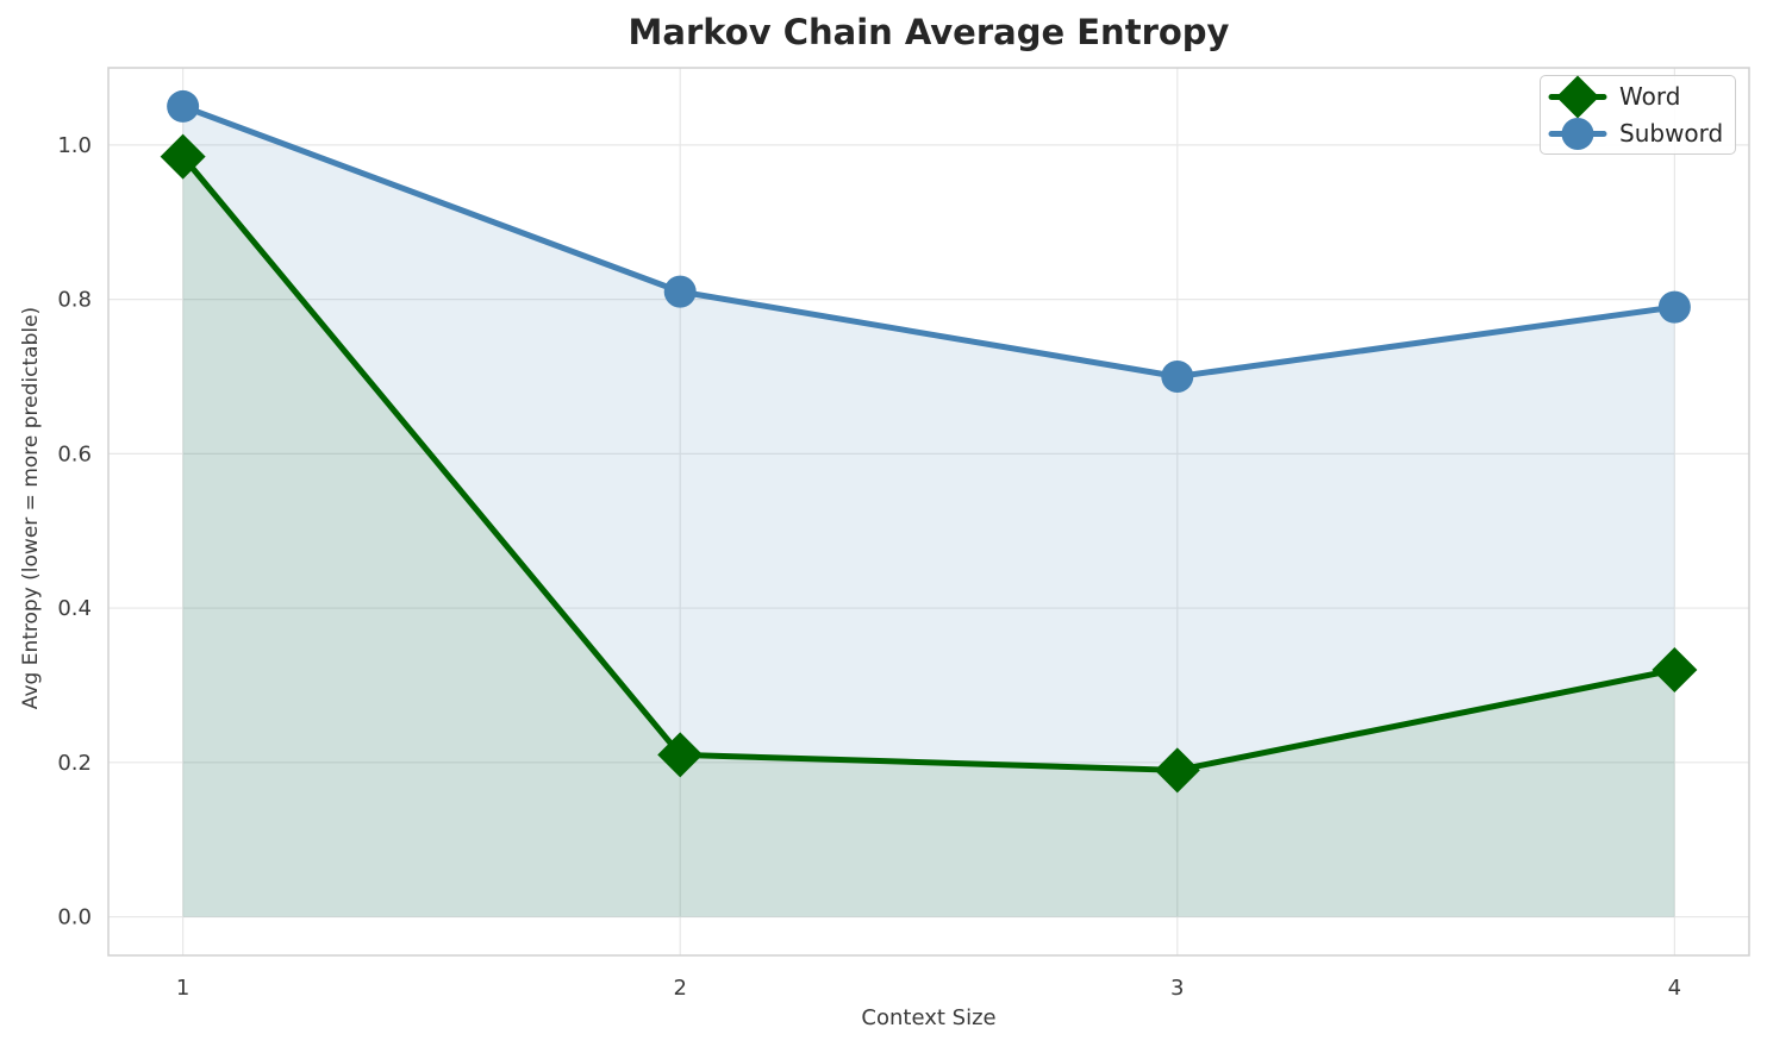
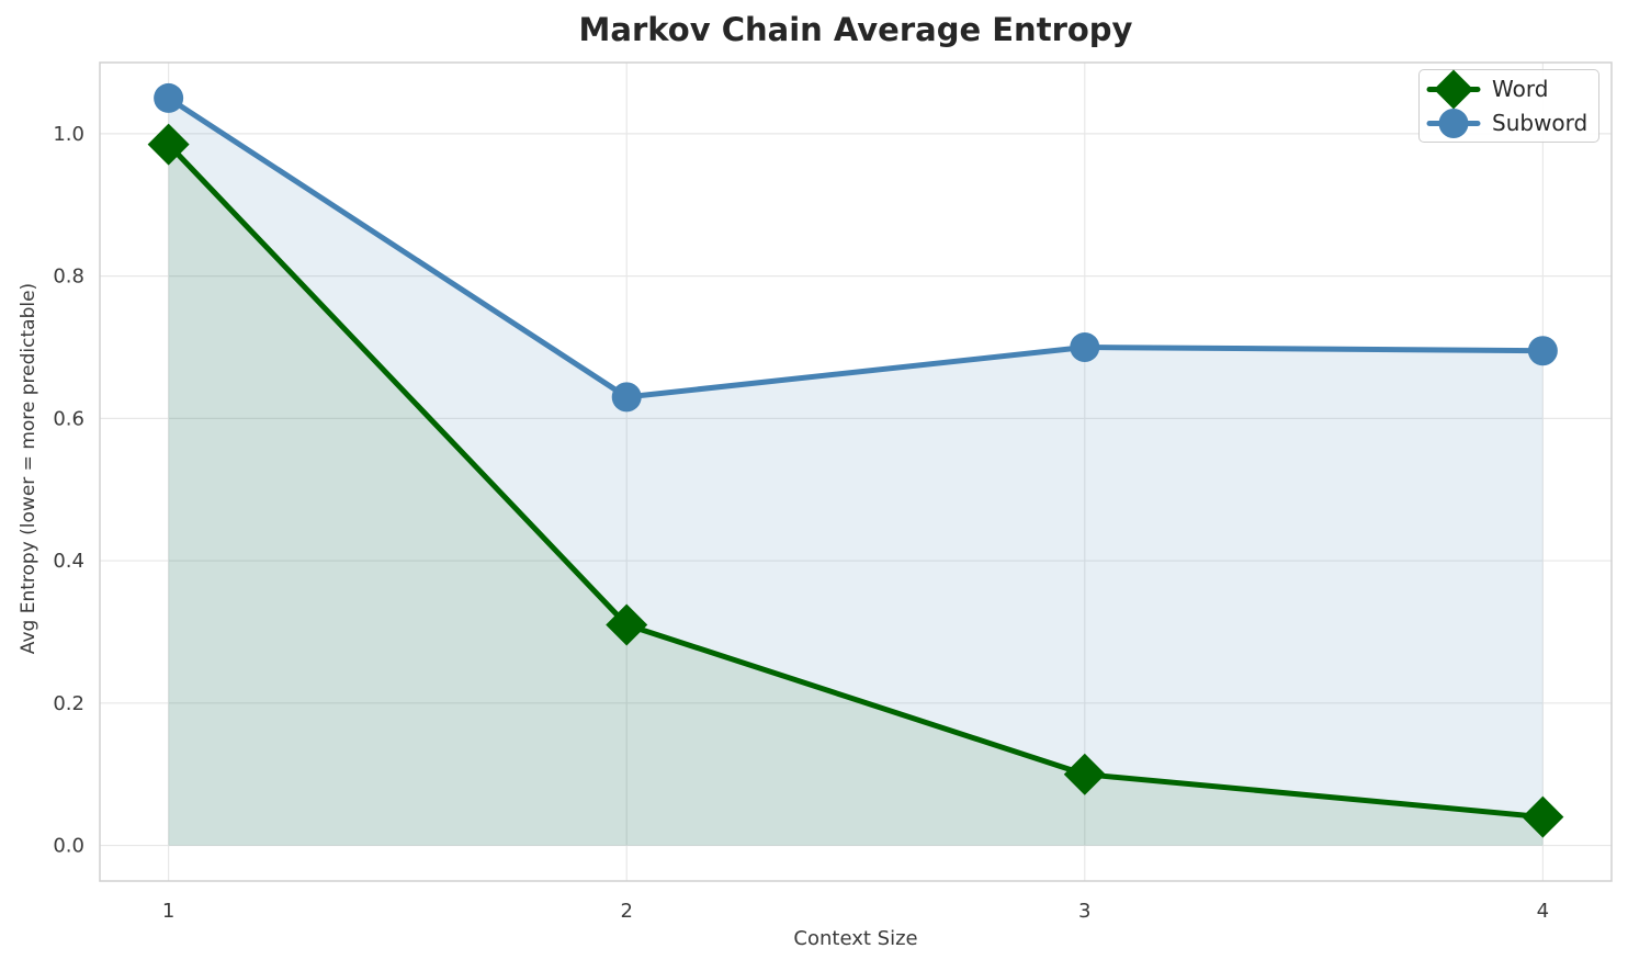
Word/2: 0.21 -> 0.31
Subword/2: 0.81 -> 0.63
Word/3: 0.19 -> 0.10
Word/4: 0.32 -> 0.04
Subword/4: 0.79 -> 0.69
